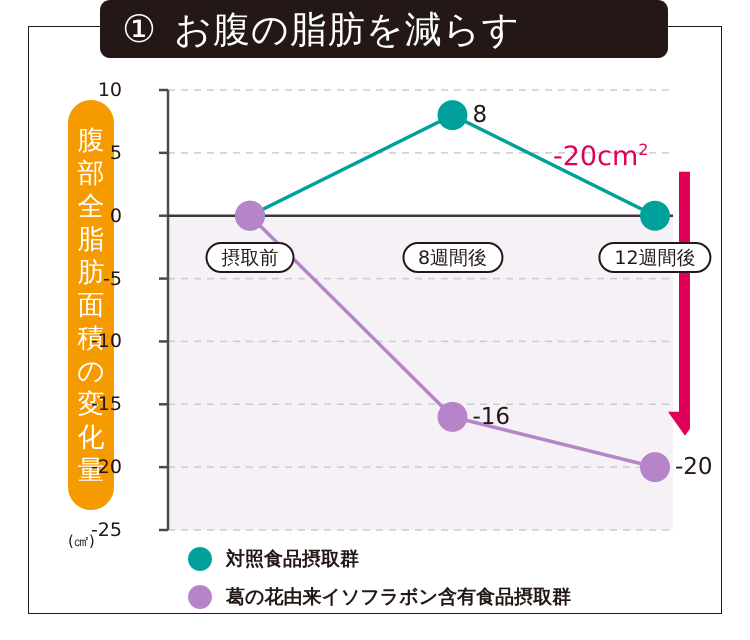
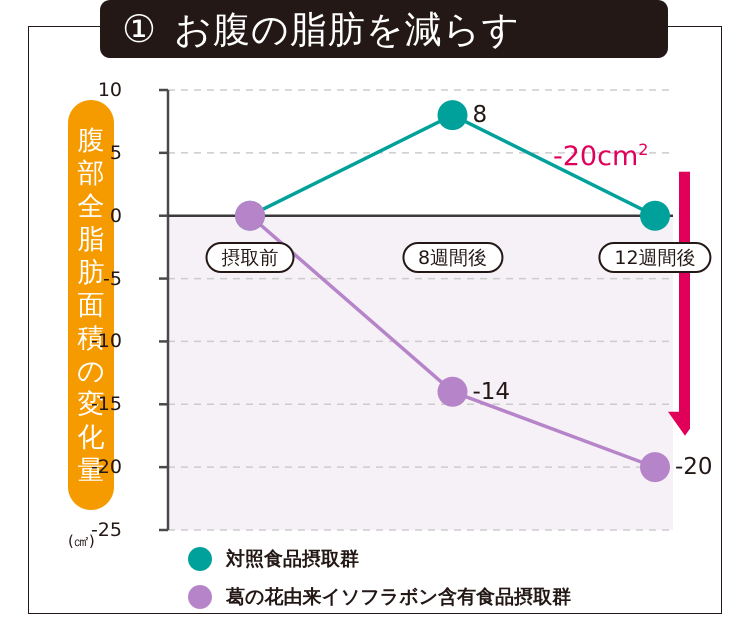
葛の花由来イソフラボン含有食品摂取群/8週間後: -16 -> -14
